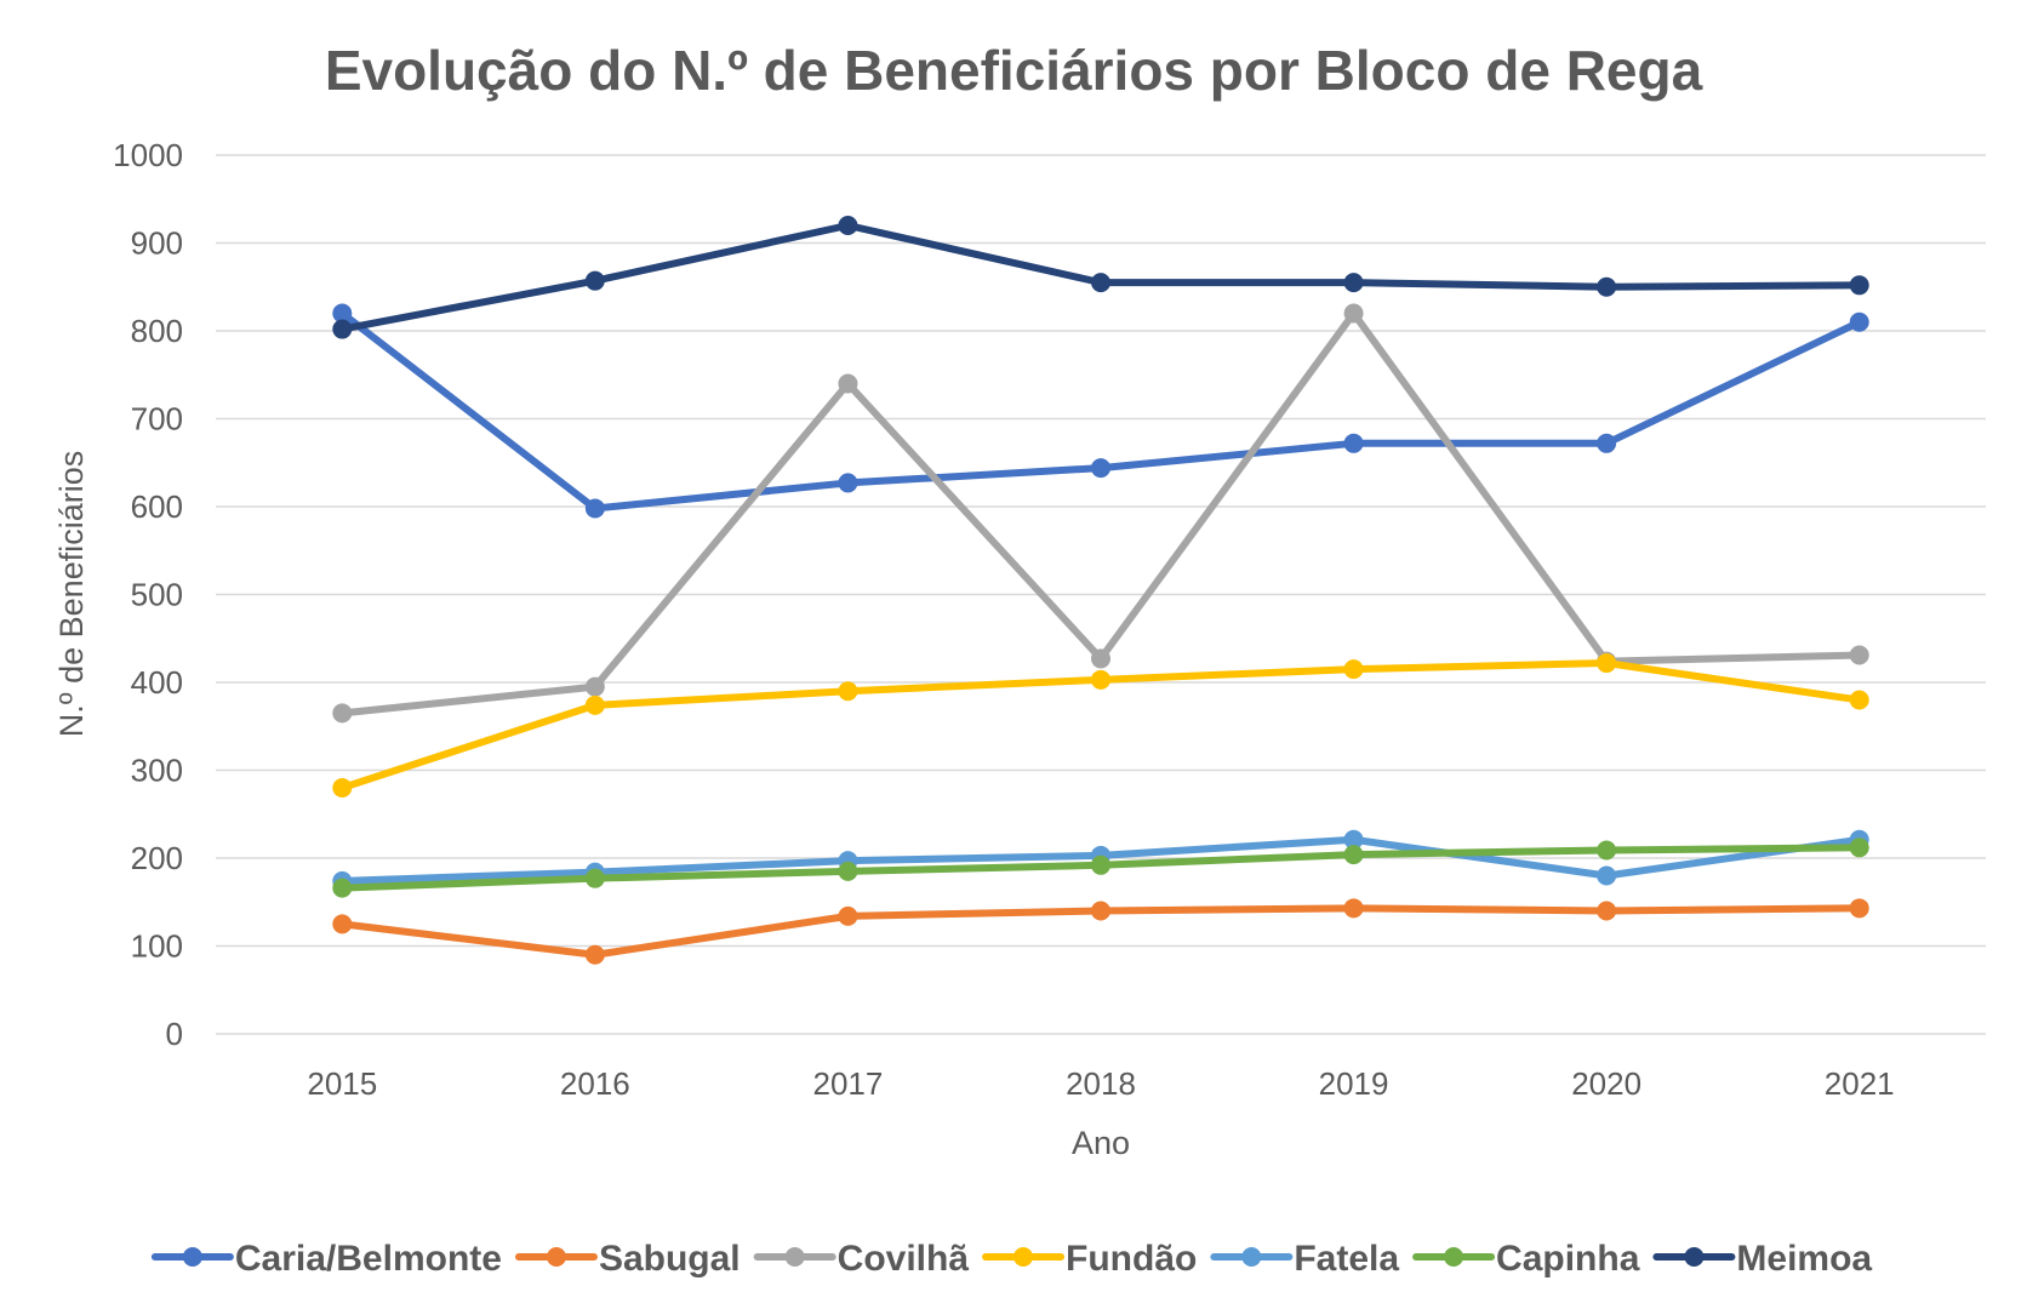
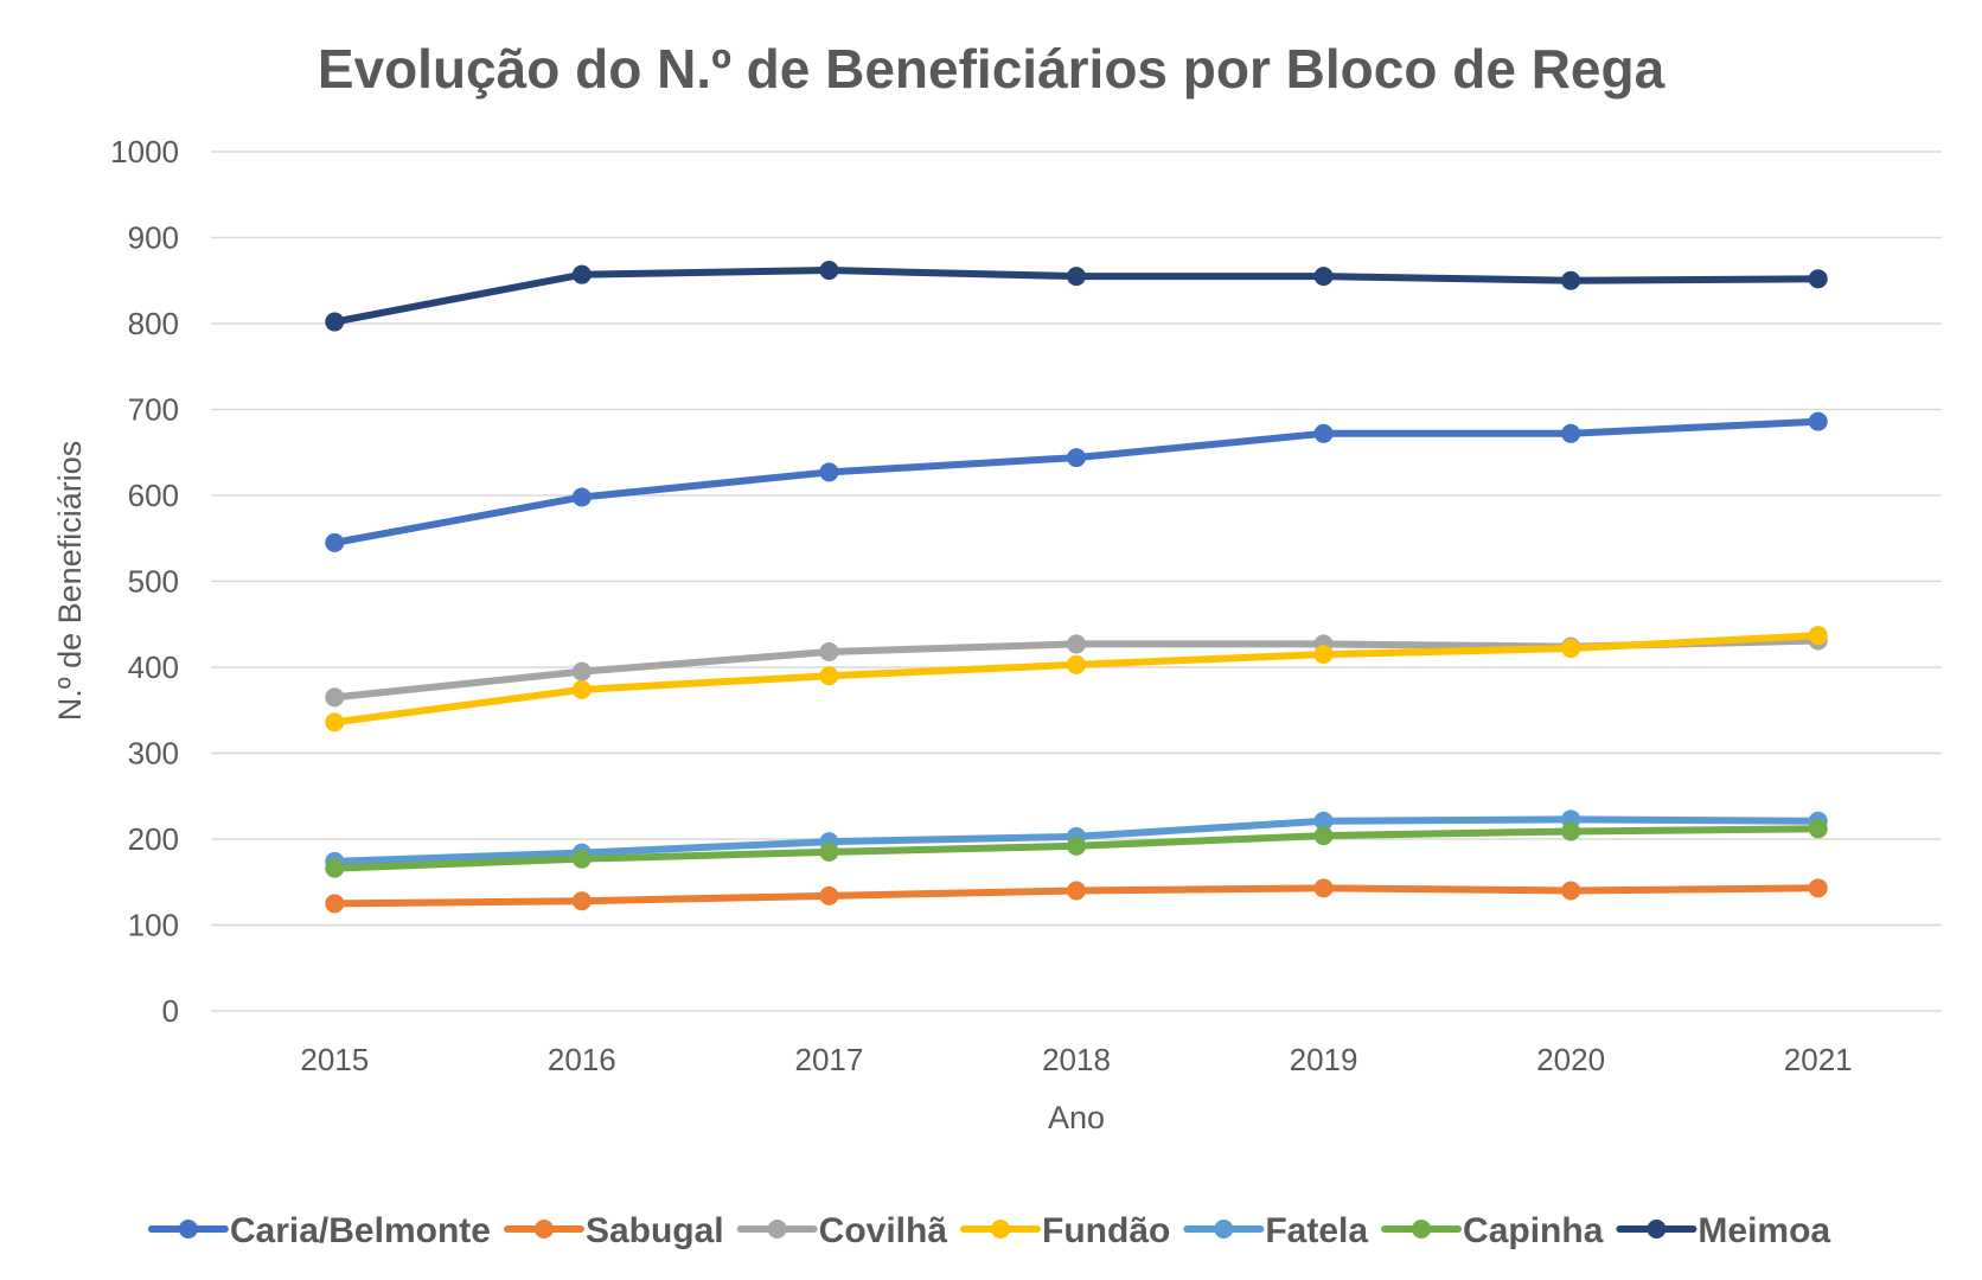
Caria/Belmonte/2015: 820 -> 540
Fundão/2015: 280 -> 340
Sabugal/2016: 90 -> 130
Covilhã/2017: 740 -> 420
Meimoa/2017: 920 -> 860
Covilhã/2019: 820 -> 430
Fatela/2020: 180 -> 220
Caria/Belmonte/2021: 810 -> 690
Fundão/2021: 380 -> 440
